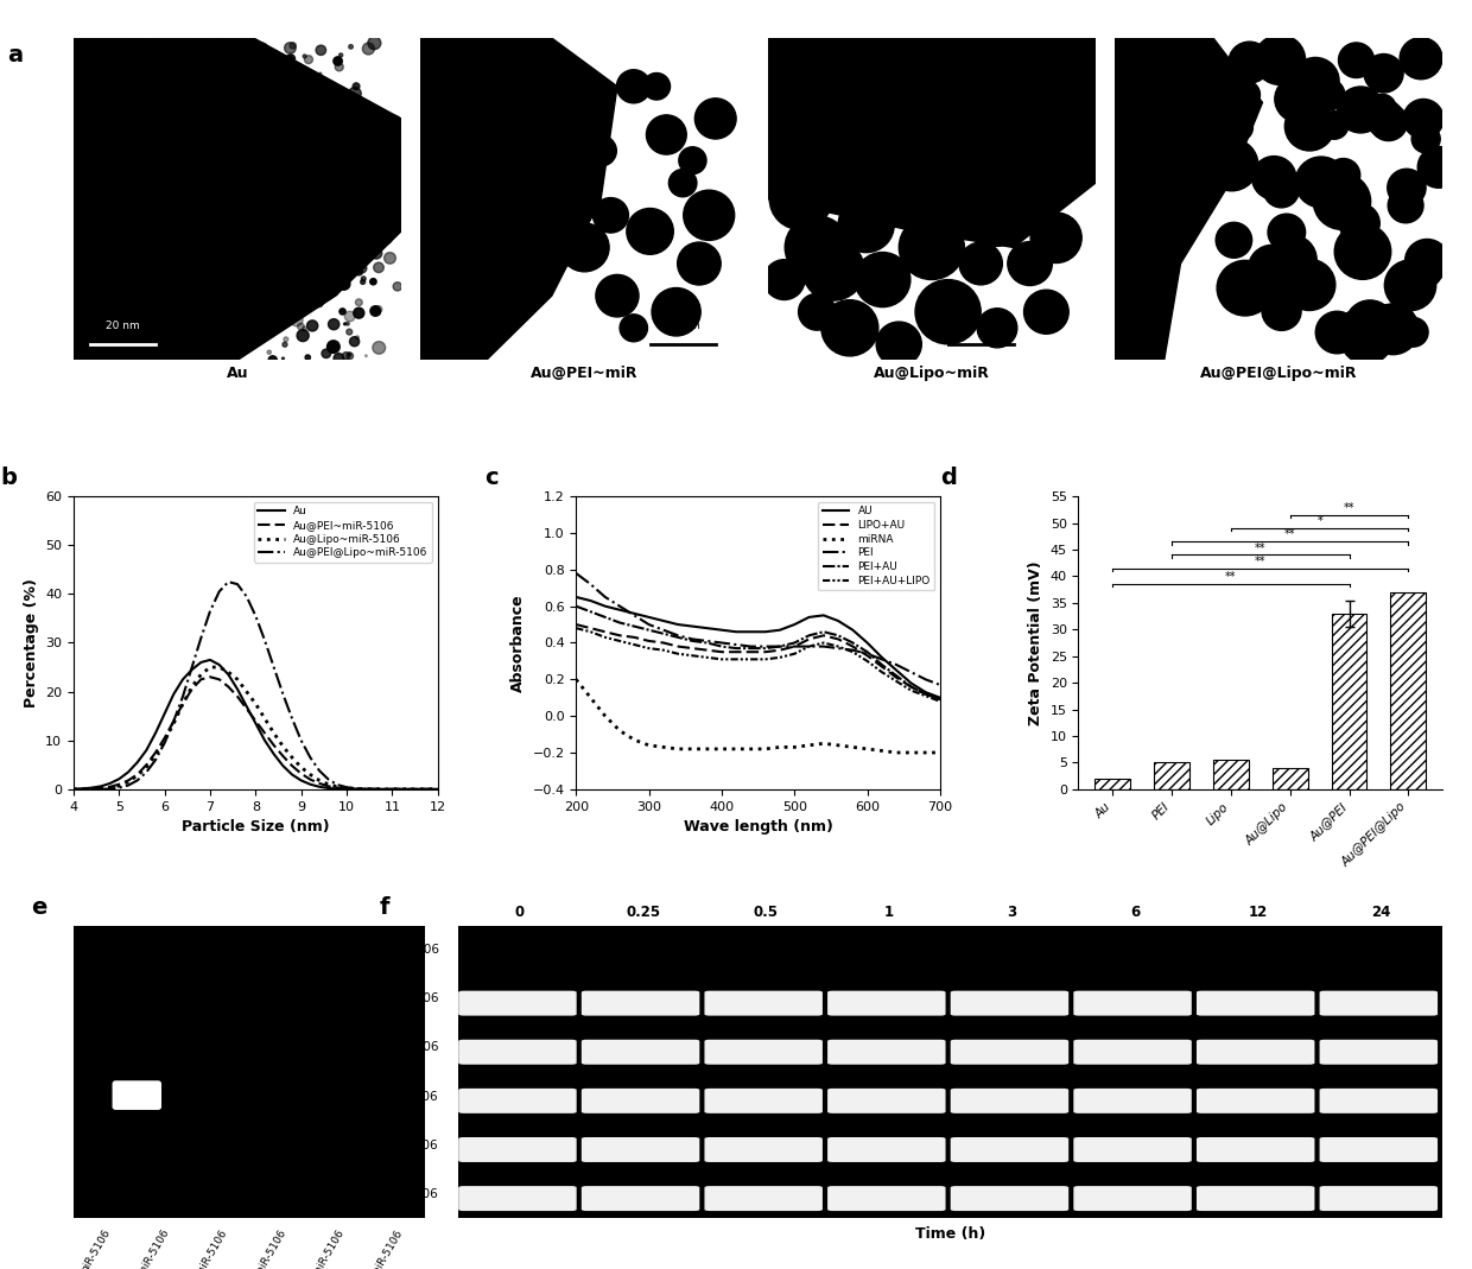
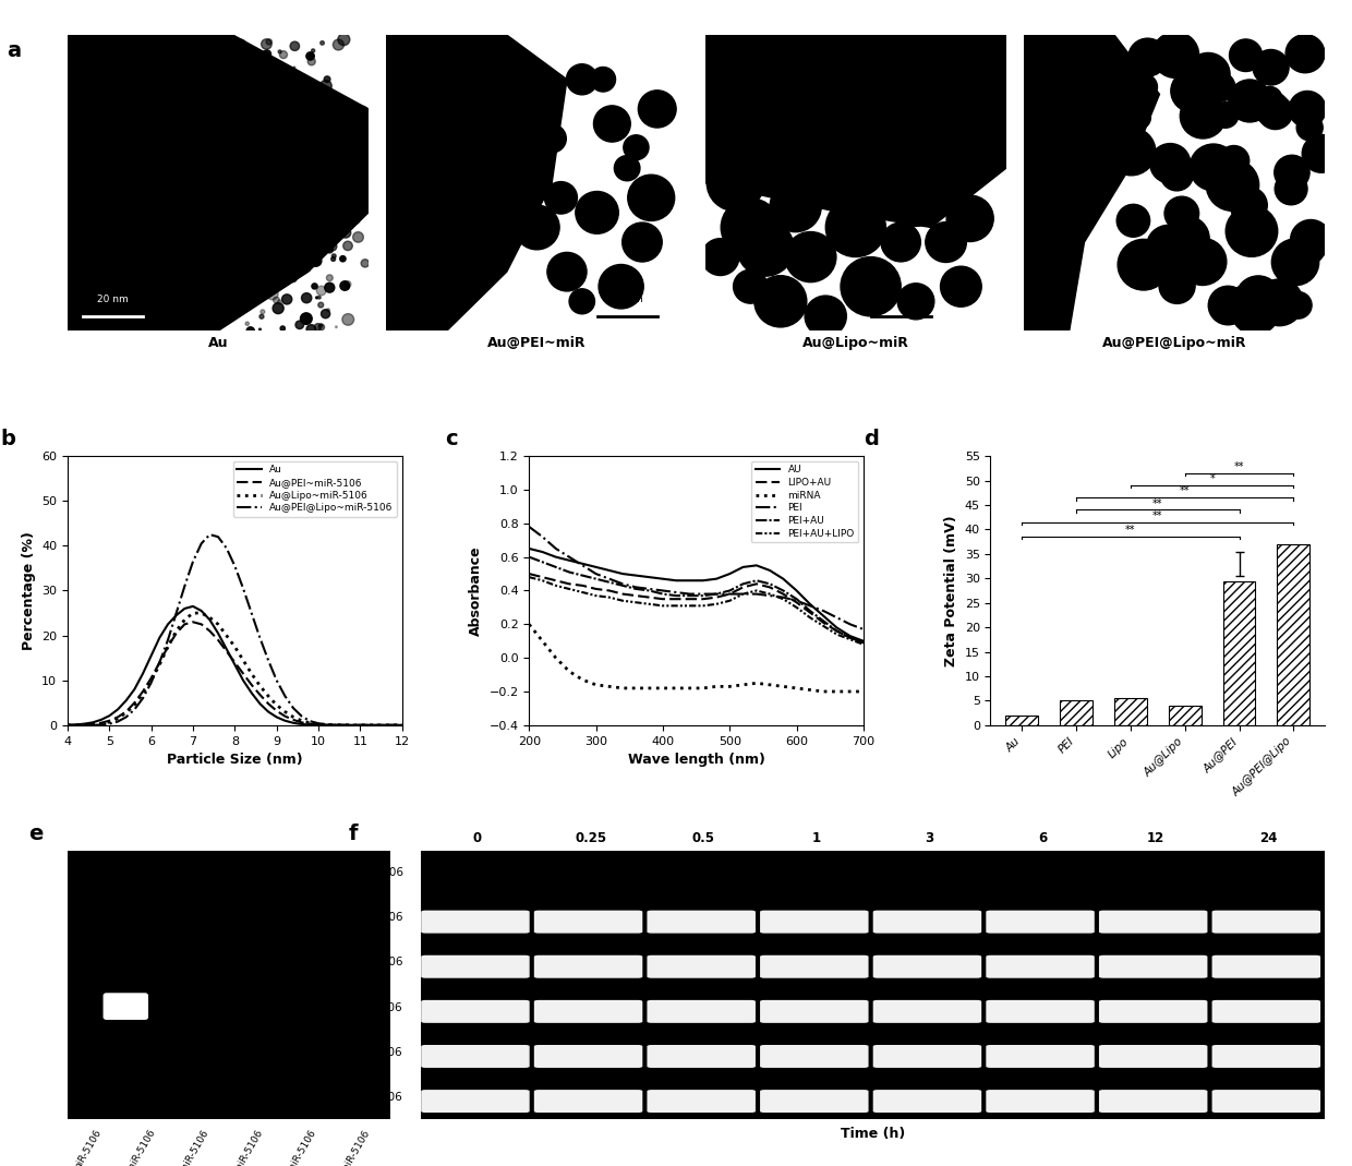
Au@PEI: 33.0 -> 29.5
